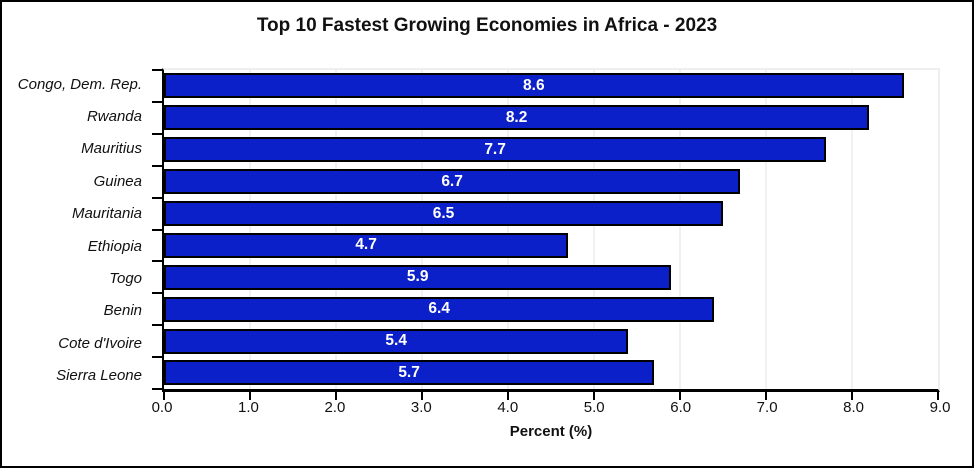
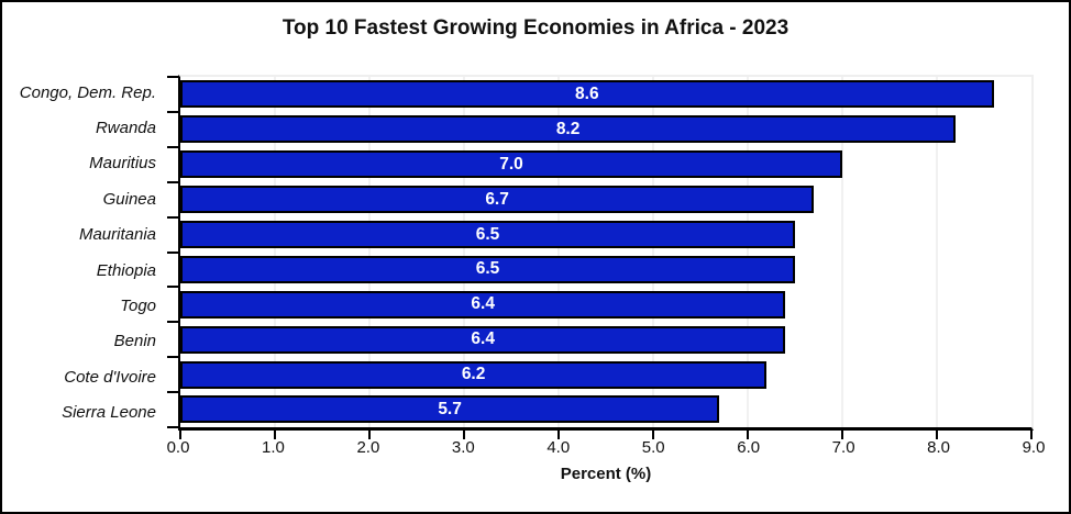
Mauritius: 7.7 -> 7.0
Ethiopia: 4.7 -> 6.5
Togo: 5.9 -> 6.4
Cote d'Ivoire: 5.4 -> 6.2
